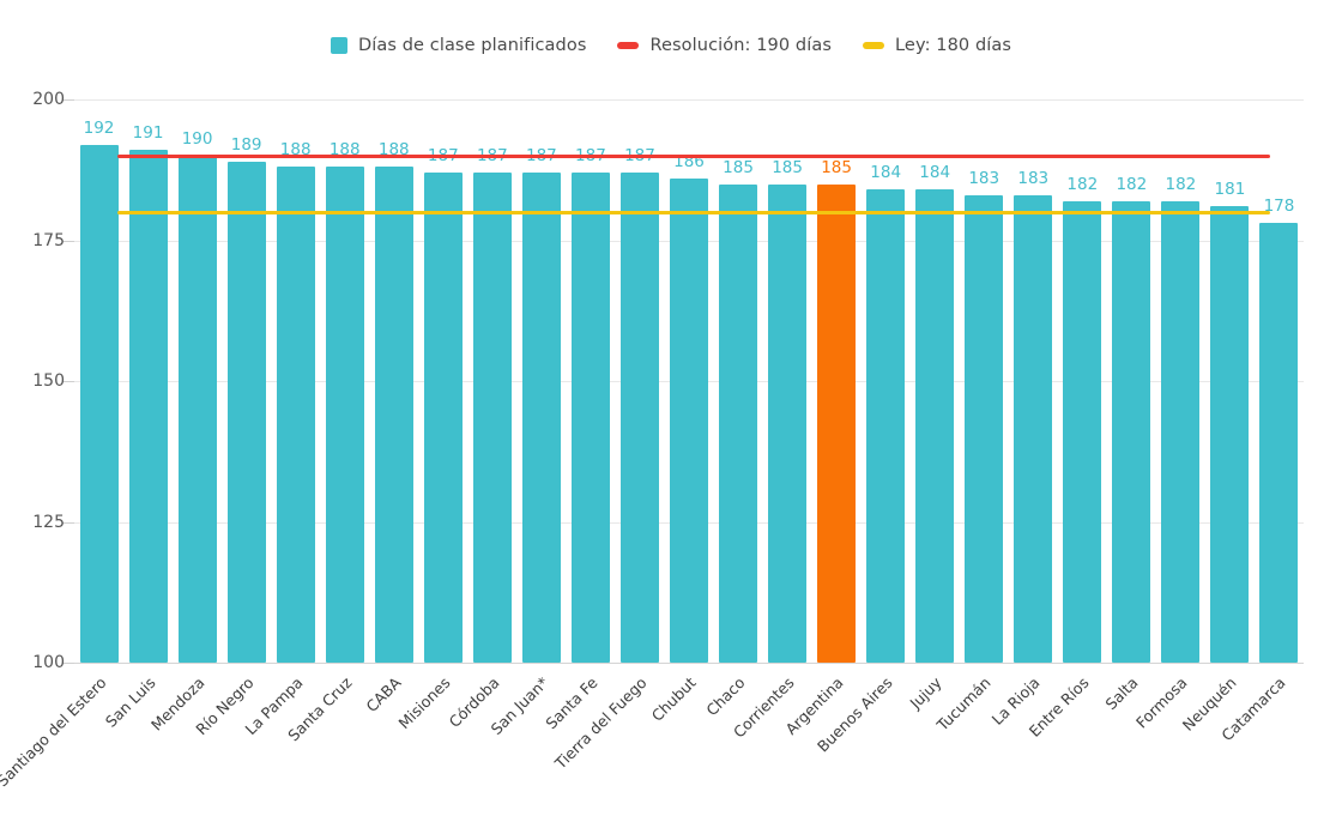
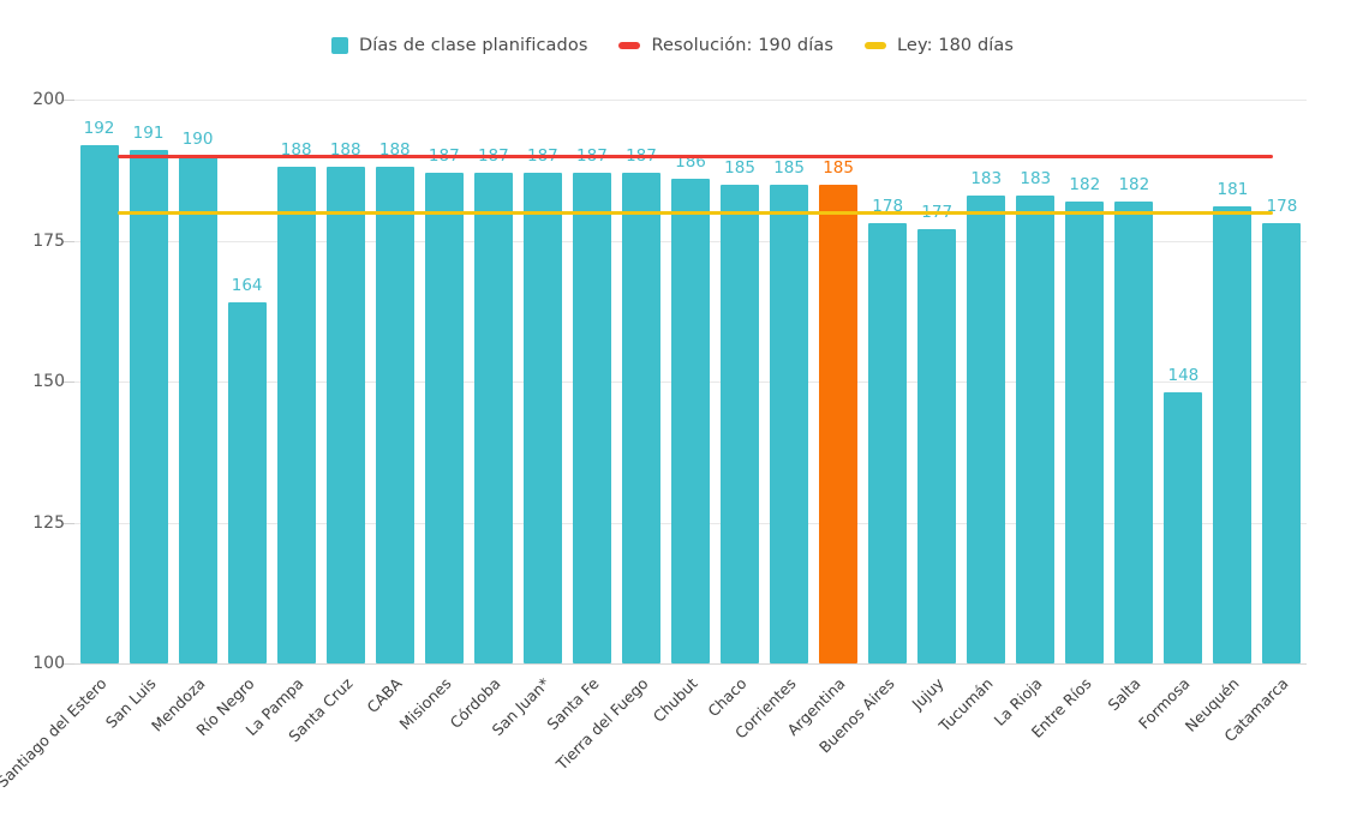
Río Negro: 189 -> 164
Buenos Aires: 184 -> 178
Jujuy: 184 -> 177
Formosa: 182 -> 148
